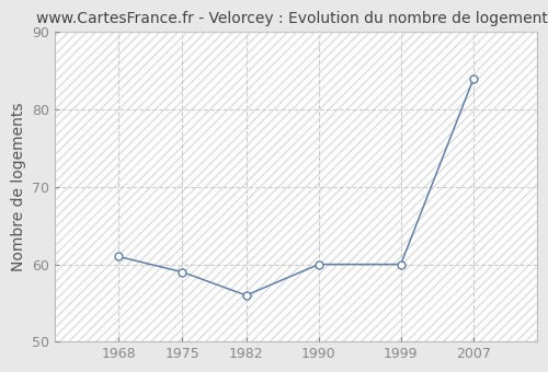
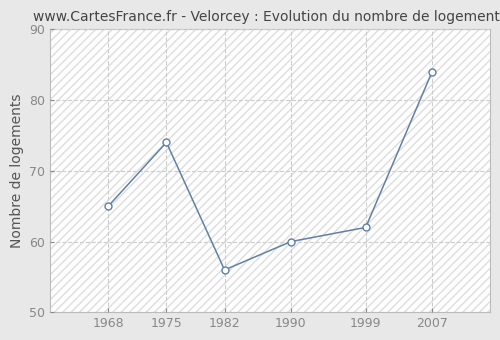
1968: 61 -> 65
1975: 59 -> 74
1999: 60 -> 62
